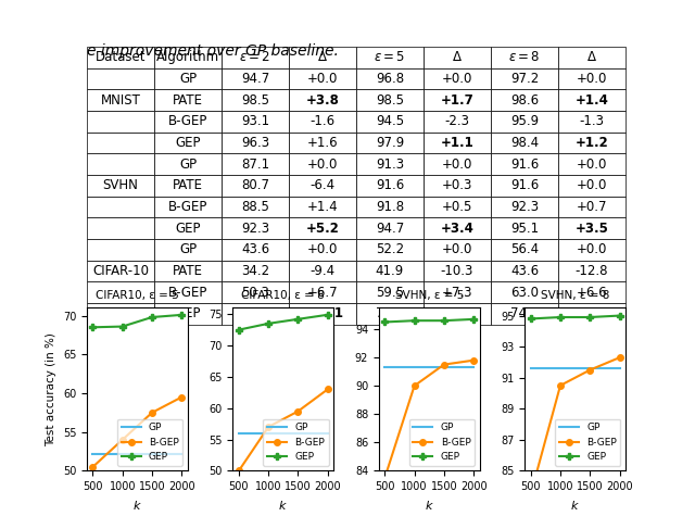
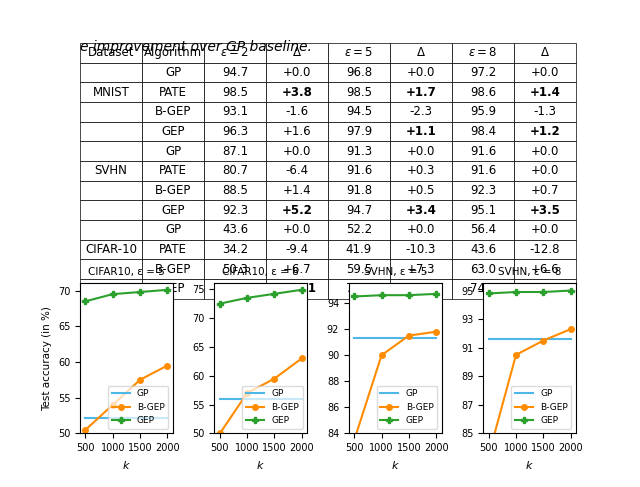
CIFAR10, ε = 5/GEP/1000: 68.6 -> 69.5
